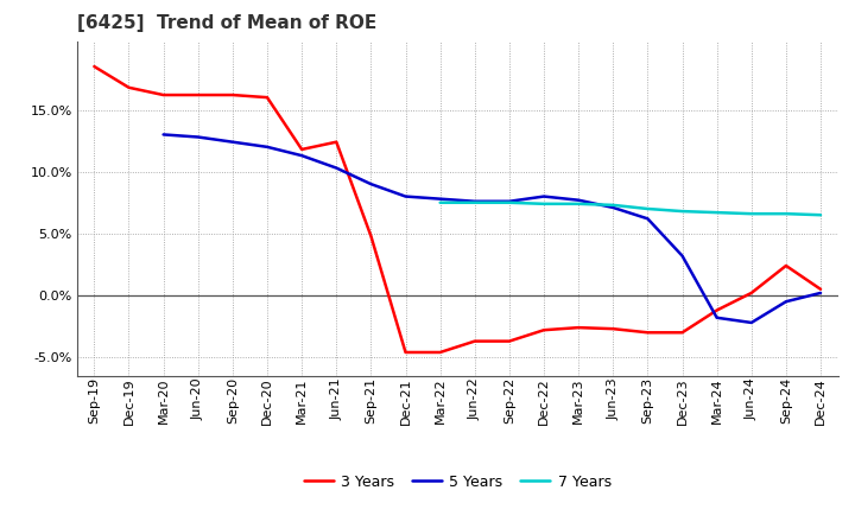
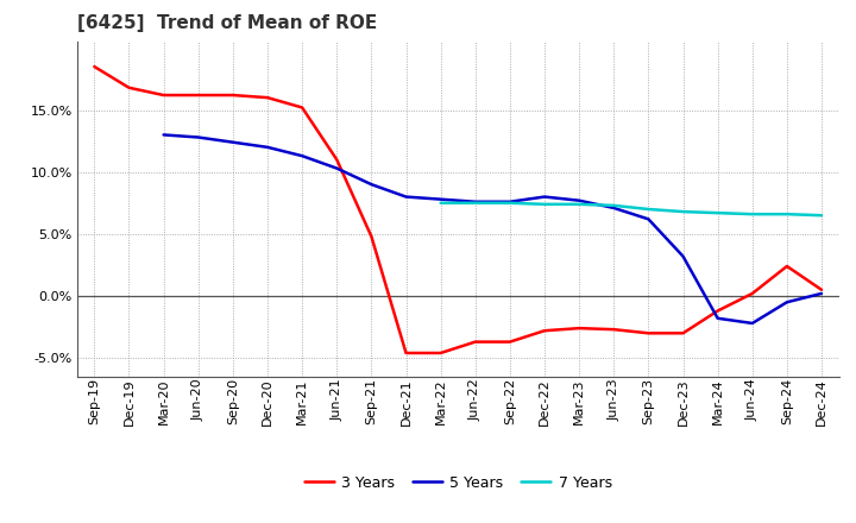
3 Years/Mar-21: 11.8% -> 15.2%
3 Years/Jun-21: 12.4% -> 11.0%
